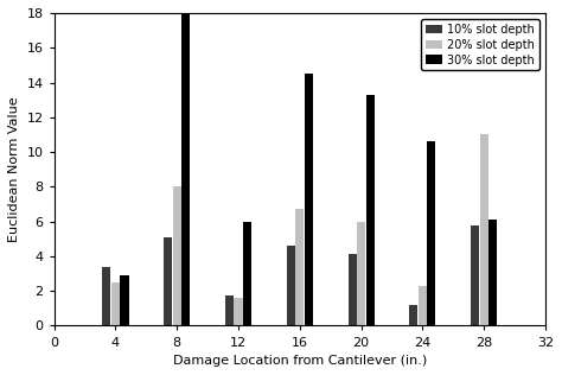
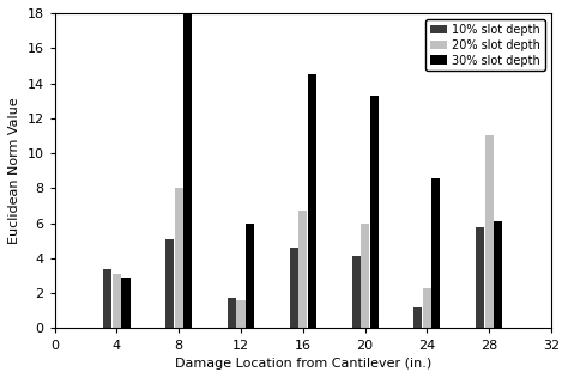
20% slot depth/4: 2.5 -> 3.1
30% slot depth/24: 10.6 -> 8.6
